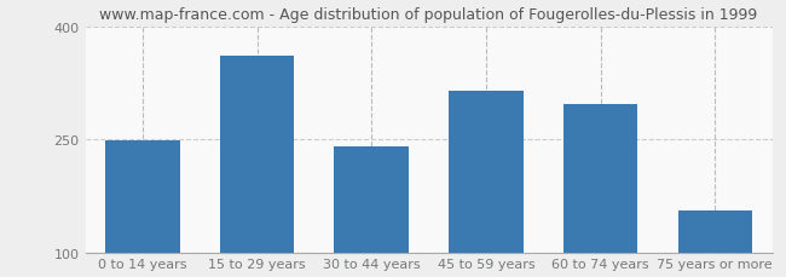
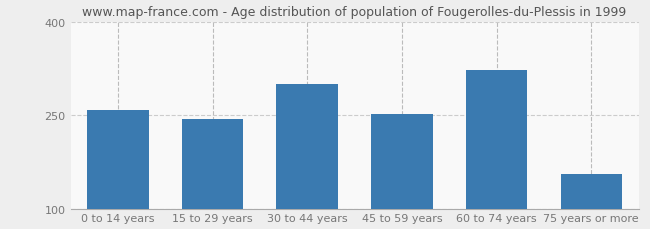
0 to 14 years: 248 -> 258
15 to 29 years: 360 -> 244
30 to 44 years: 240 -> 300
45 to 59 years: 314 -> 251
60 to 74 years: 296 -> 322
